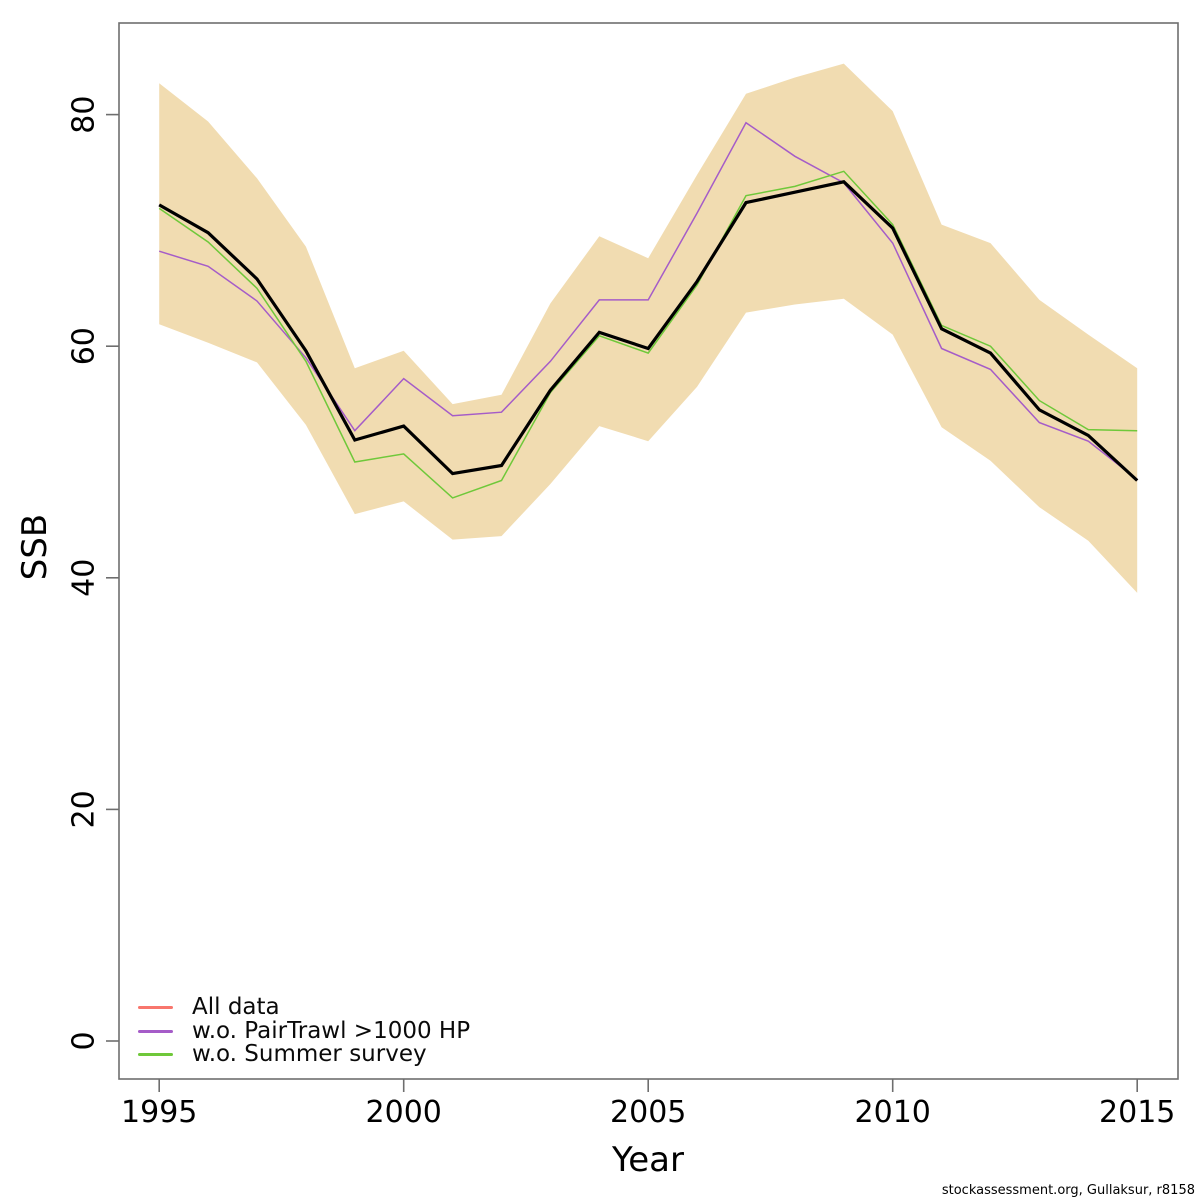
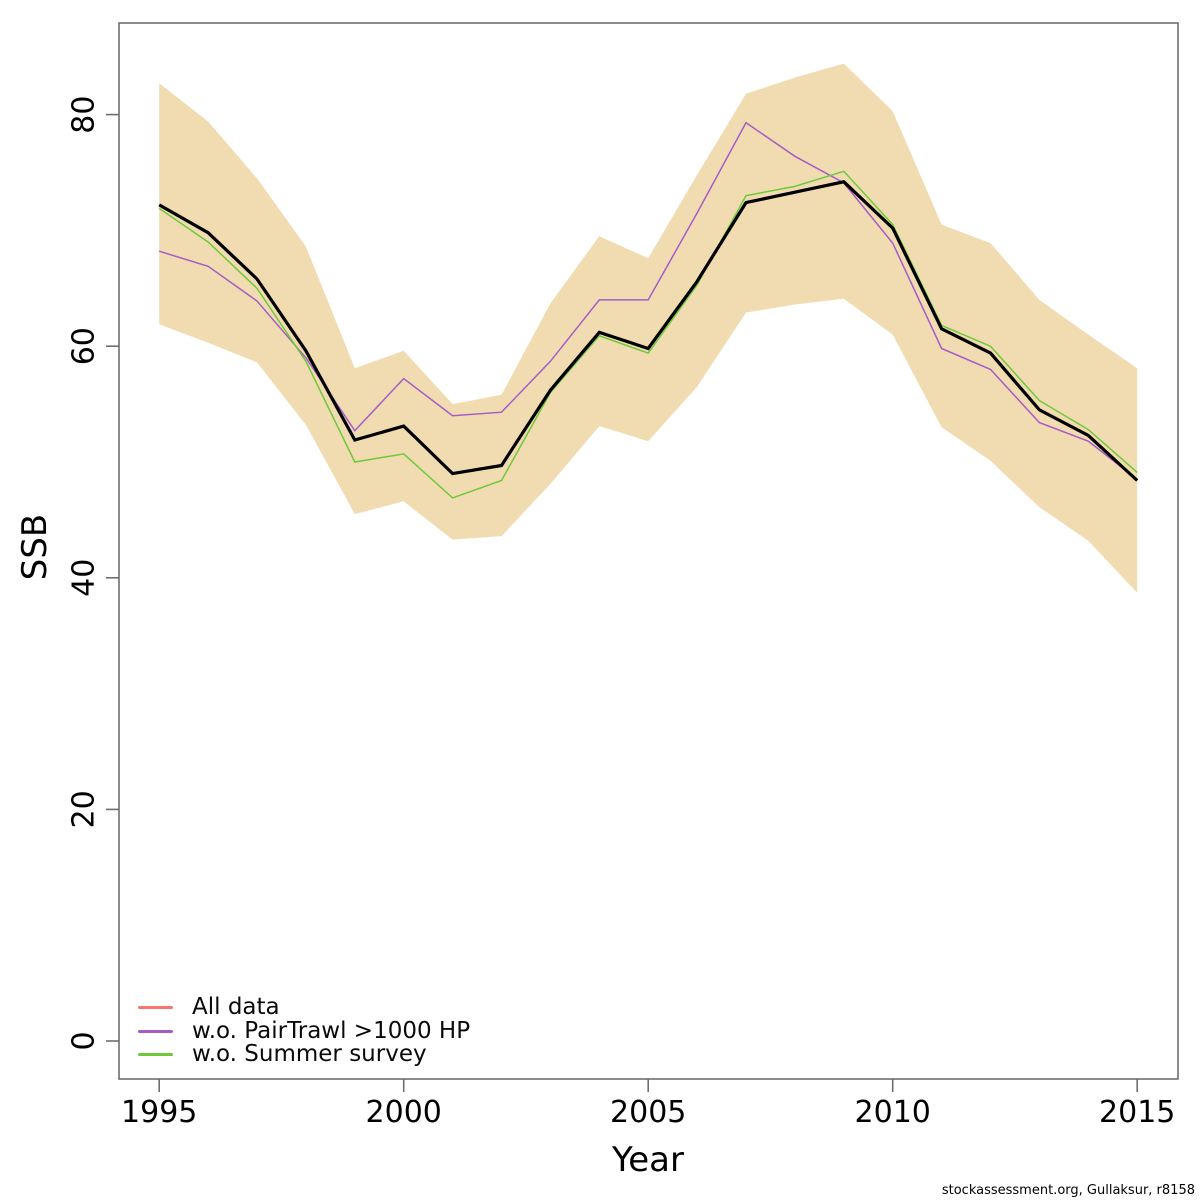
w.o. Summer survey/2015: 52.7 -> 49.1
